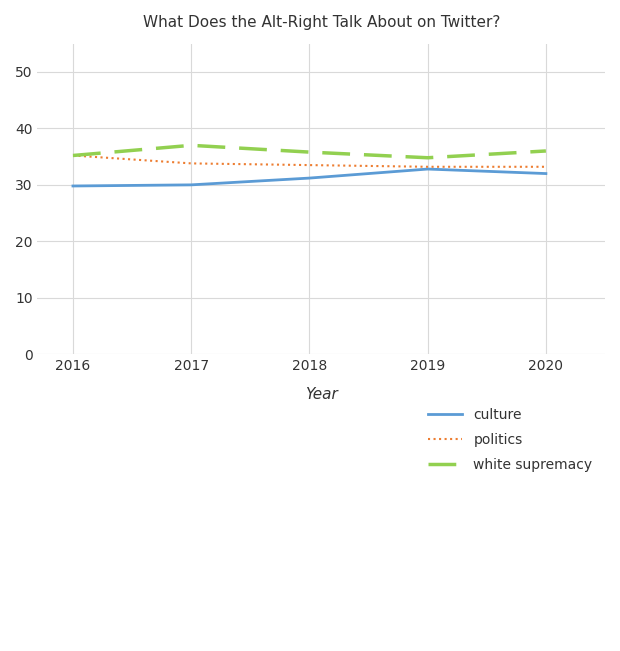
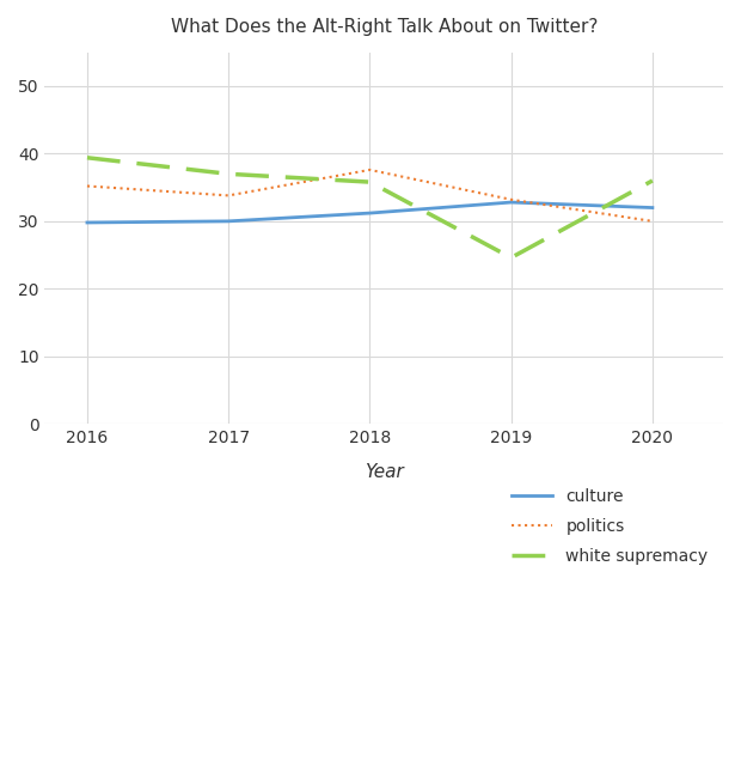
white supremacy/2016: 35.2 -> 39.4
politics/2018: 33.5 -> 37.6
white supremacy/2019: 34.8 -> 24.6
politics/2020: 33.2 -> 30.0
